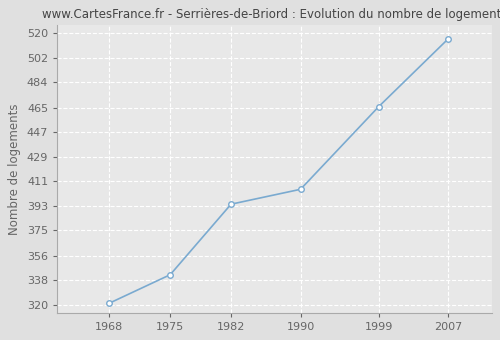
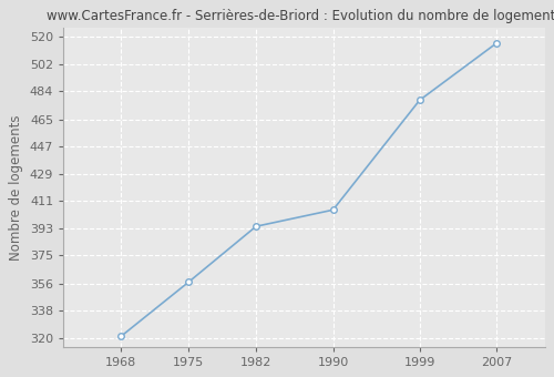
1975: 342 -> 357
1999: 466 -> 478
